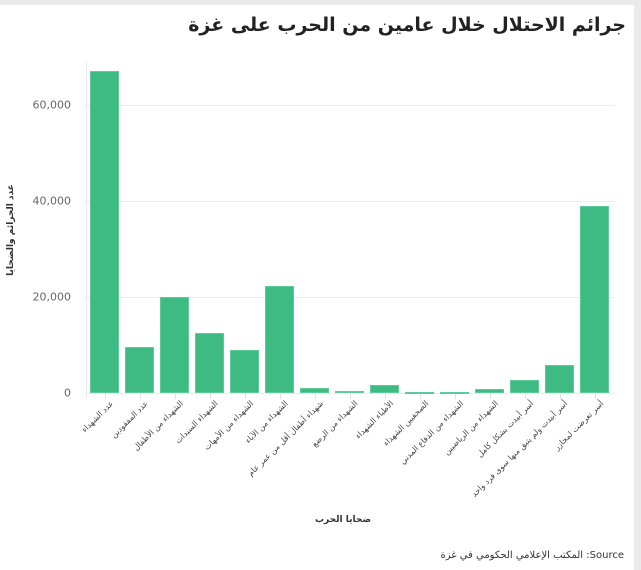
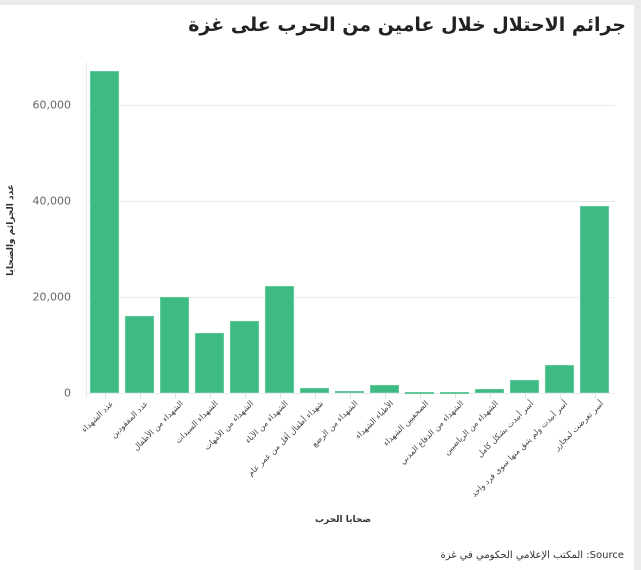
عدد المفقودين: 10000 -> 16000
الشهداء من الأمهات: 9000 -> 15000
